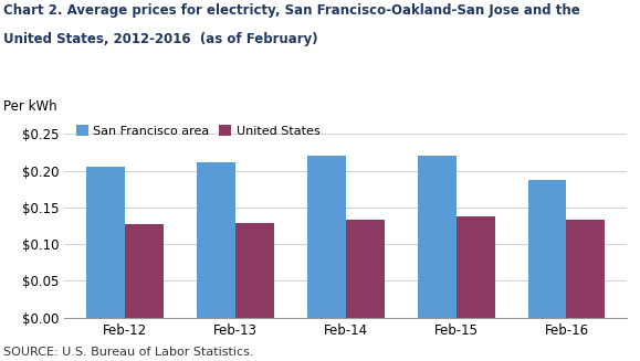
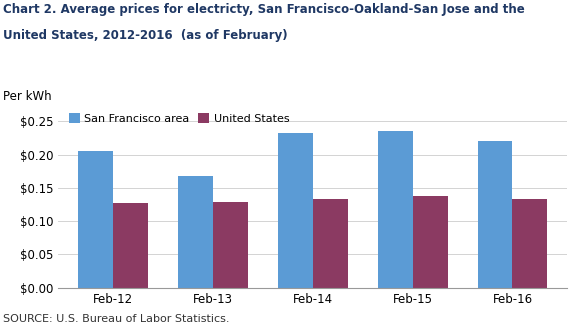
San Francisco area/Feb-13: $0.211 -> $0.168
San Francisco area/Feb-14: $0.220 -> $0.232
San Francisco area/Feb-15: $0.221 -> $0.236
San Francisco area/Feb-16: $0.188 -> $0.220
